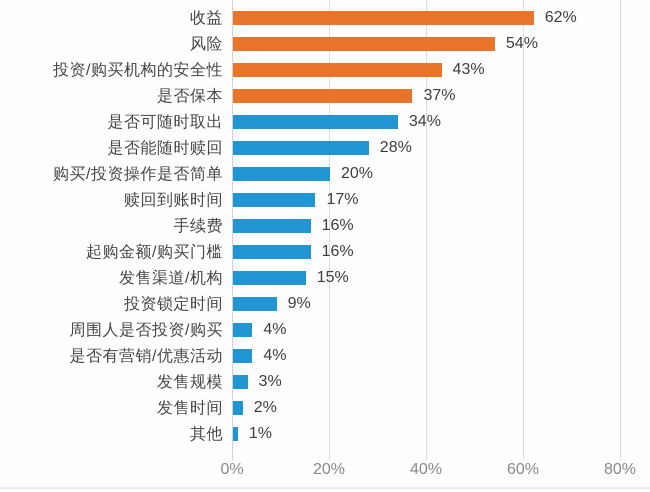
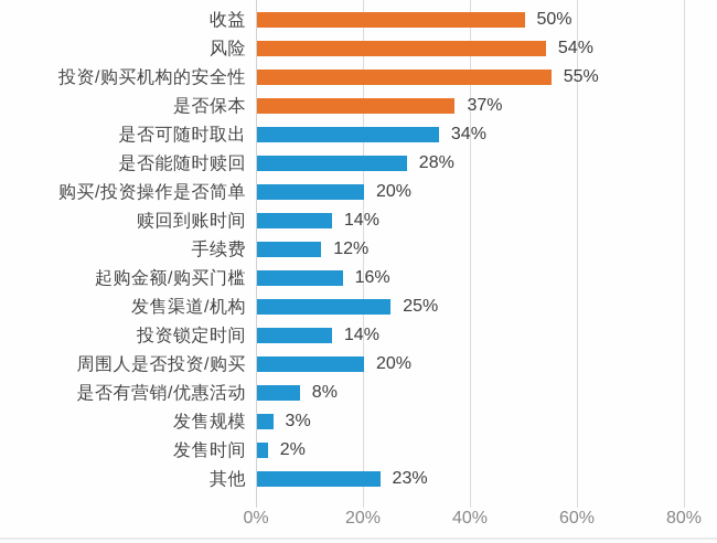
收益: 62% -> 50%
投资/购买机构的安全性: 43% -> 55%
赎回到账时间: 17% -> 14%
手续费: 16% -> 12%
发售渠道/机构: 15% -> 25%
投资锁定时间: 9% -> 14%
周围人是否投资/购买: 4% -> 20%
是否有营销/优惠活动: 4% -> 8%
其他: 1% -> 23%
